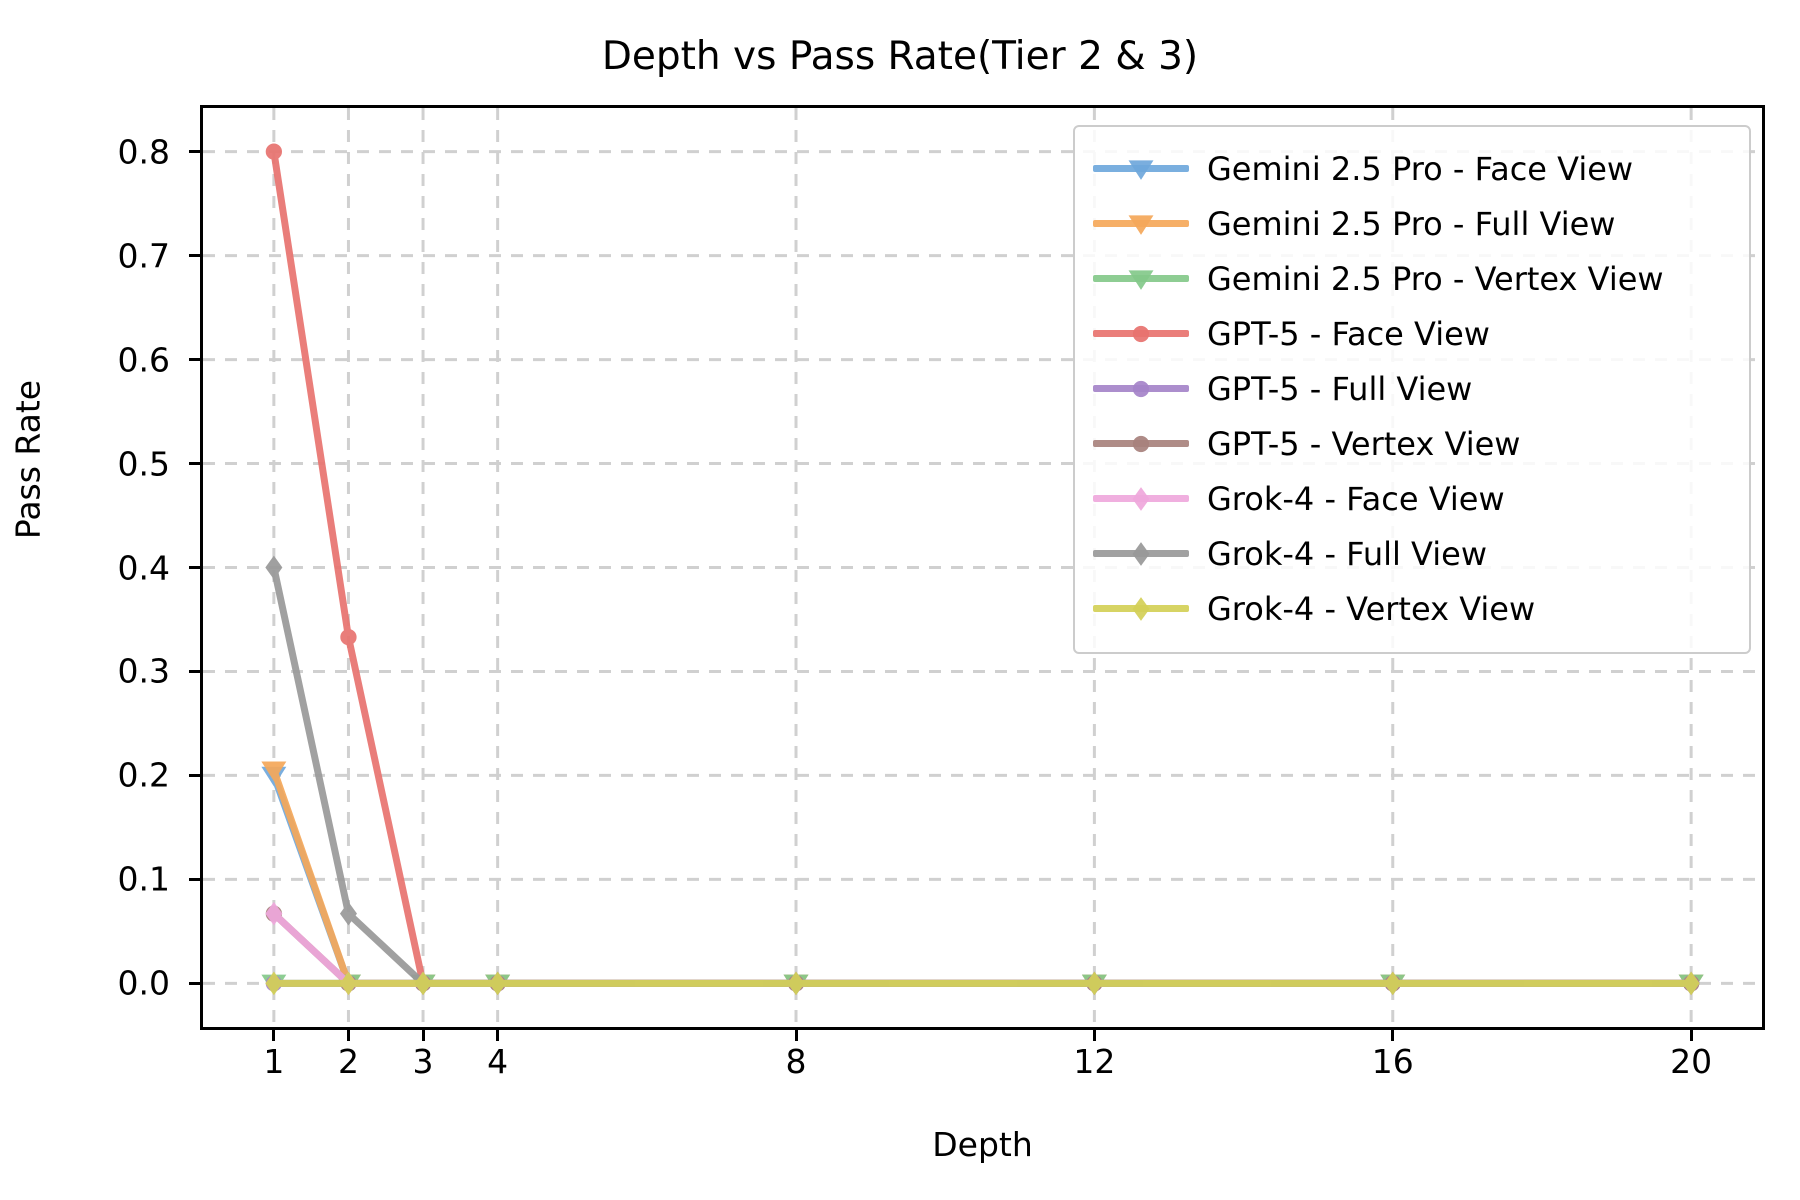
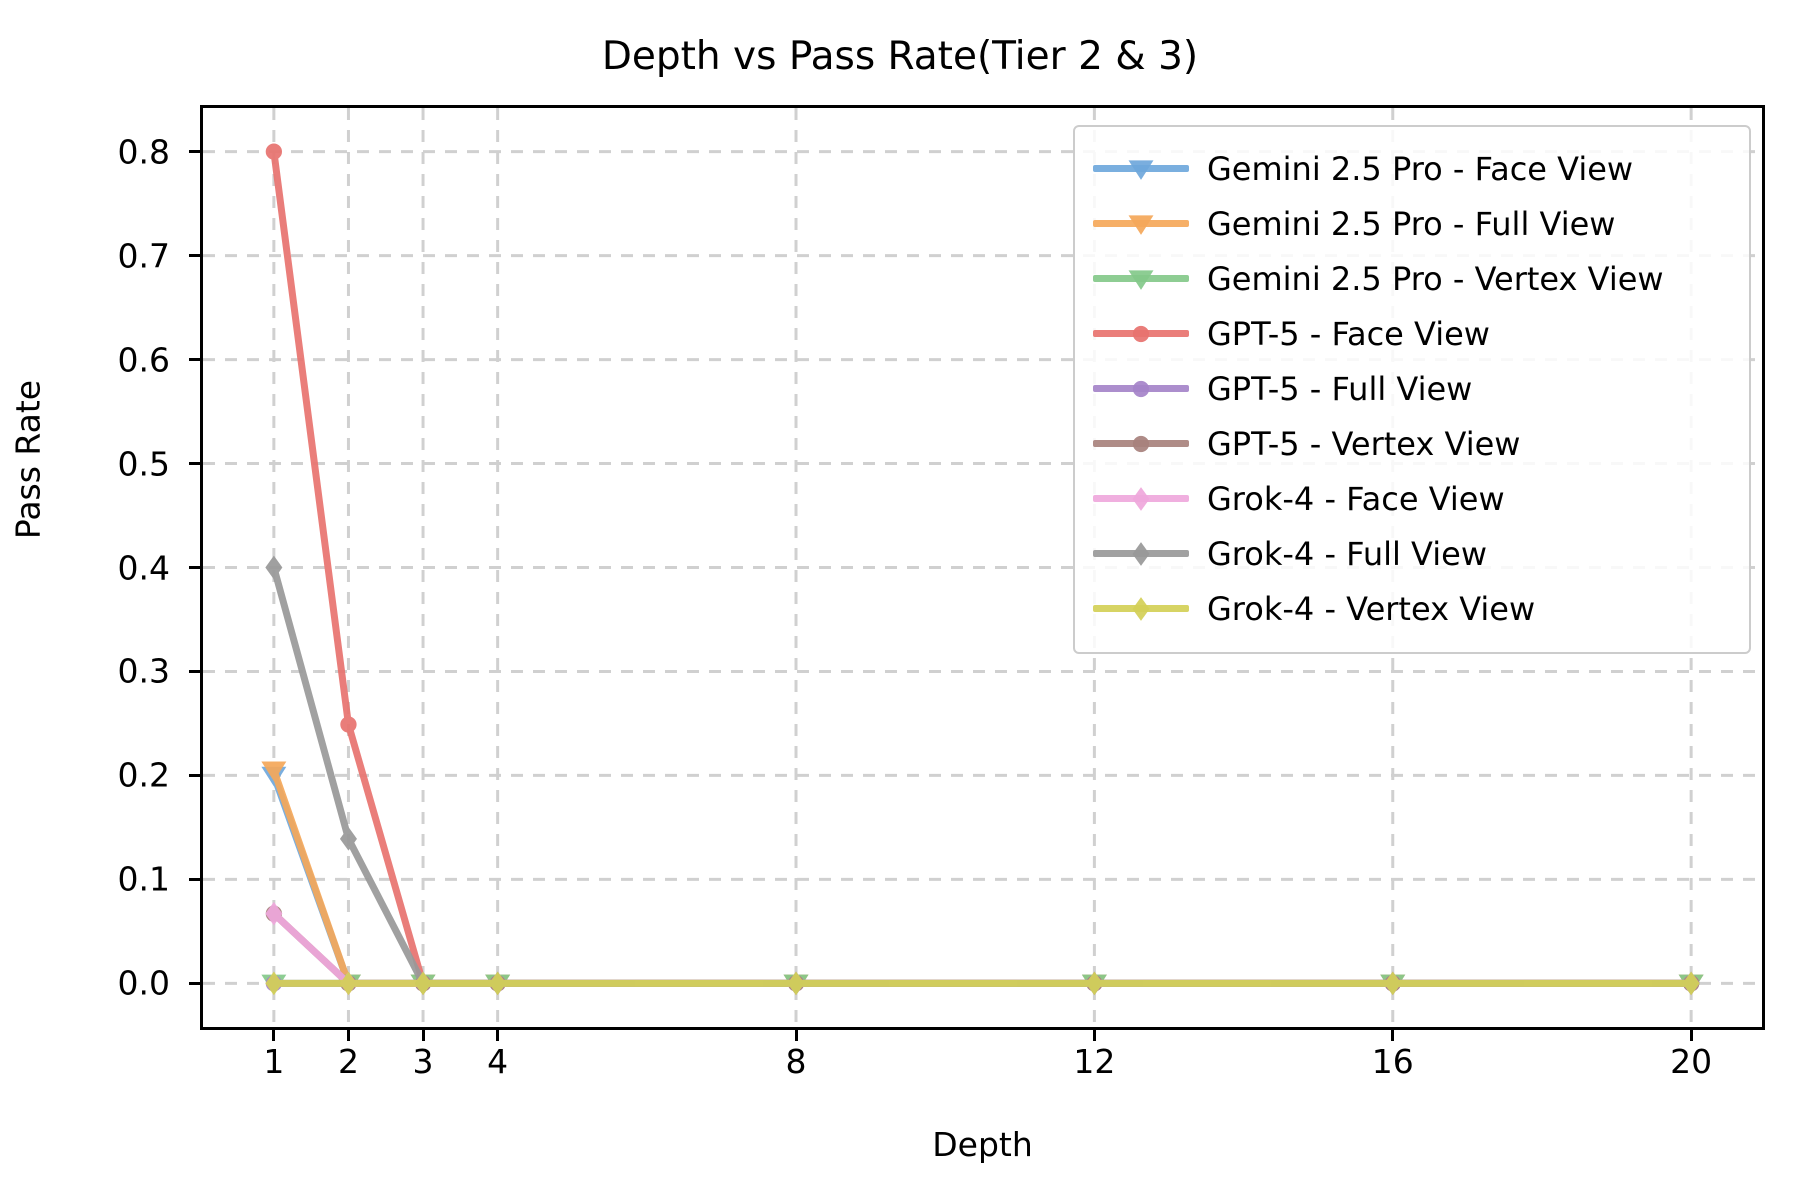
GPT-5 - Face View/2: 0.333 -> 0.249
Grok-4 - Full View/2: 0.067 -> 0.139
